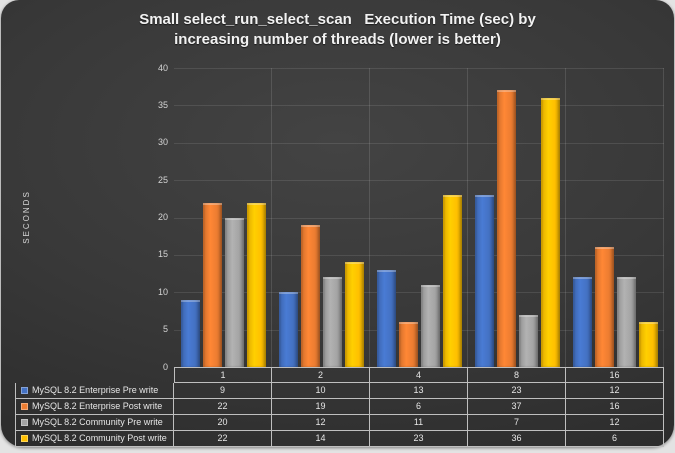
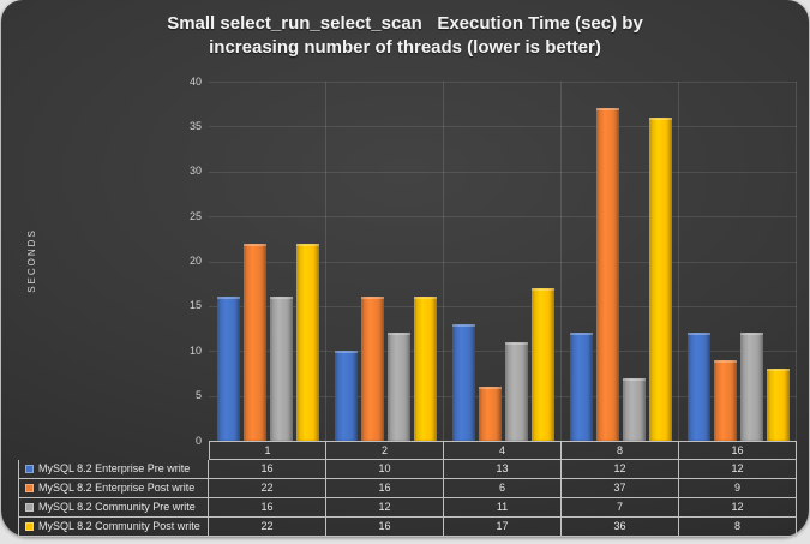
MySQL 8.2 Enterprise Pre write/1: 9 -> 16
MySQL 8.2 Community Pre write/1: 20 -> 16
MySQL 8.2 Enterprise Post write/2: 19 -> 16
MySQL 8.2 Community Post write/2: 14 -> 16
MySQL 8.2 Community Post write/4: 23 -> 17
MySQL 8.2 Enterprise Pre write/8: 23 -> 12
MySQL 8.2 Enterprise Post write/16: 16 -> 9
MySQL 8.2 Community Post write/16: 6 -> 8
